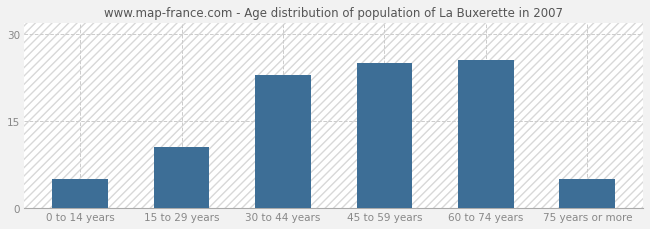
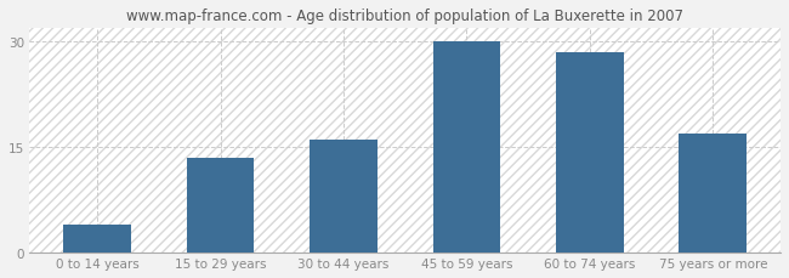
0 to 14 years: 5.0 -> 4.0
15 to 29 years: 10.6 -> 13.5
30 to 44 years: 23.0 -> 16.0
45 to 59 years: 25.0 -> 30.0
60 to 74 years: 25.6 -> 28.5
75 years or more: 5.0 -> 17.0
